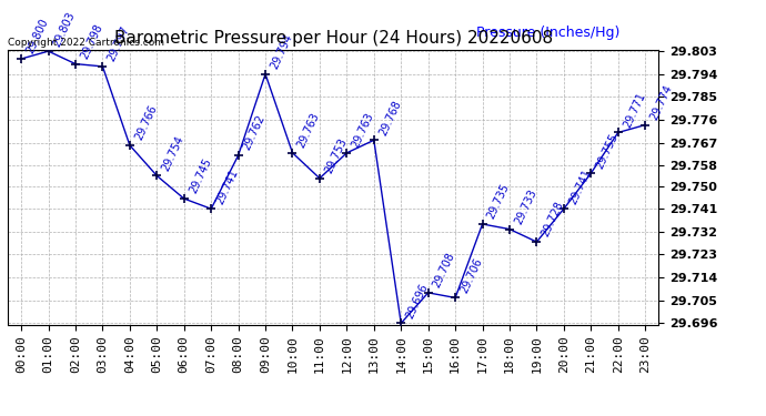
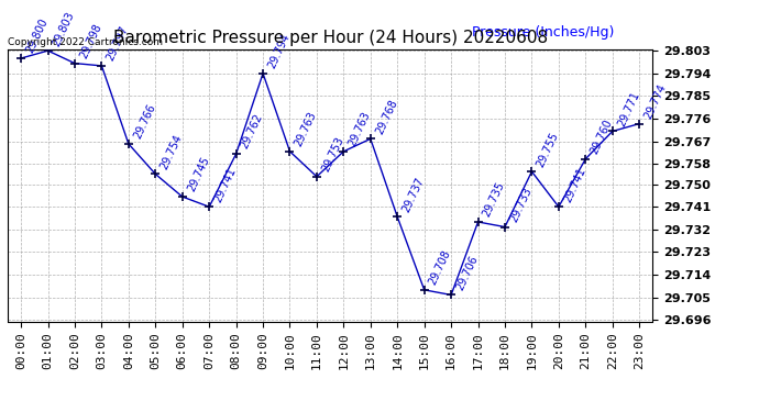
14:00: 29.696 -> 29.737
19:00: 29.728 -> 29.755
21:00: 29.755 -> 29.760
